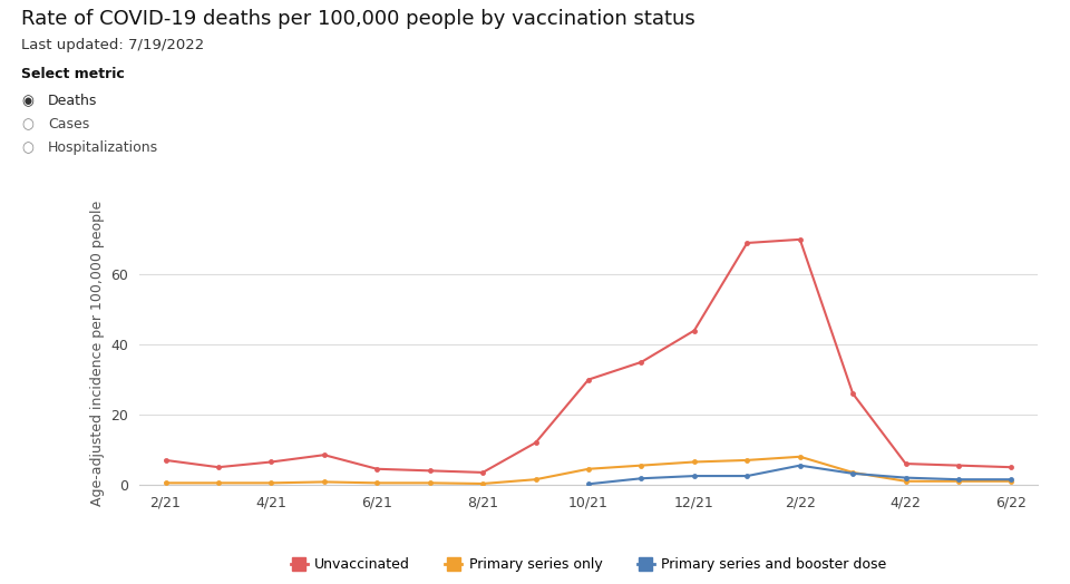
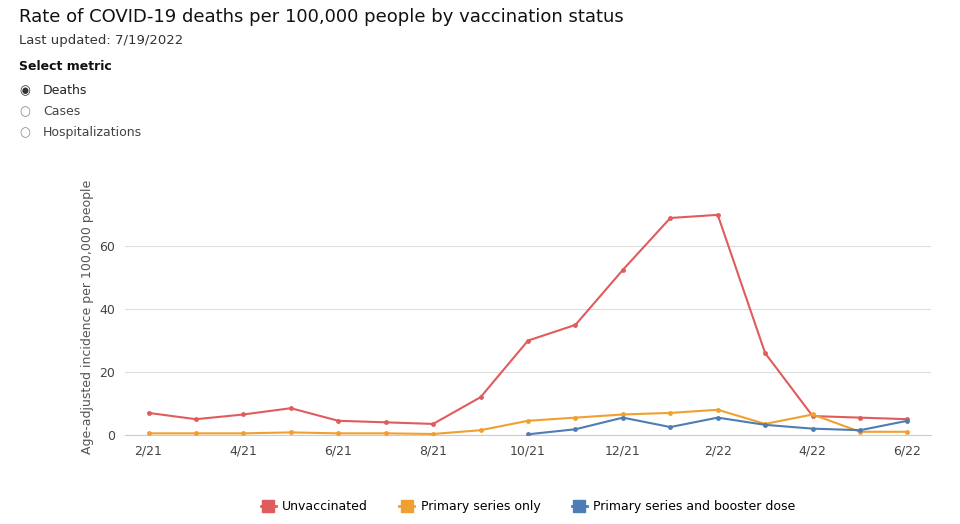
Unvaccinated/12/21: 44.0 -> 52.5
Primary series and booster dose/12/21: 2.5 -> 5.5
Primary series only/4/22: 1.0 -> 6.5
Primary series and booster dose/6/22: 1.5 -> 4.5
